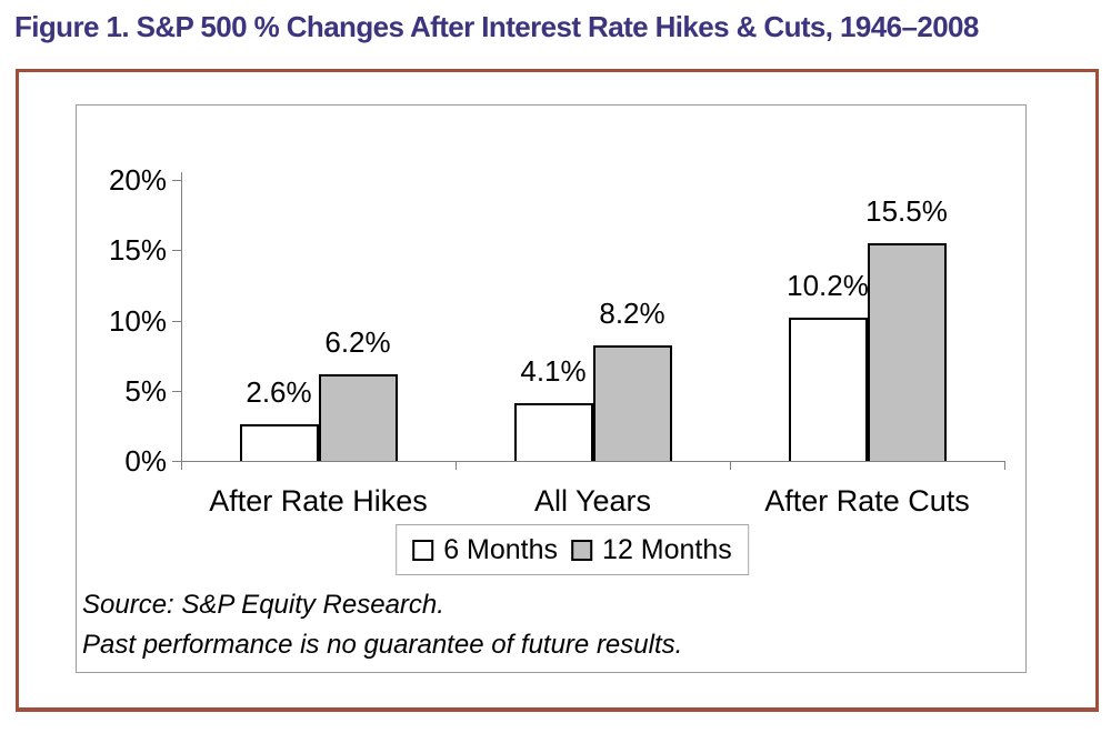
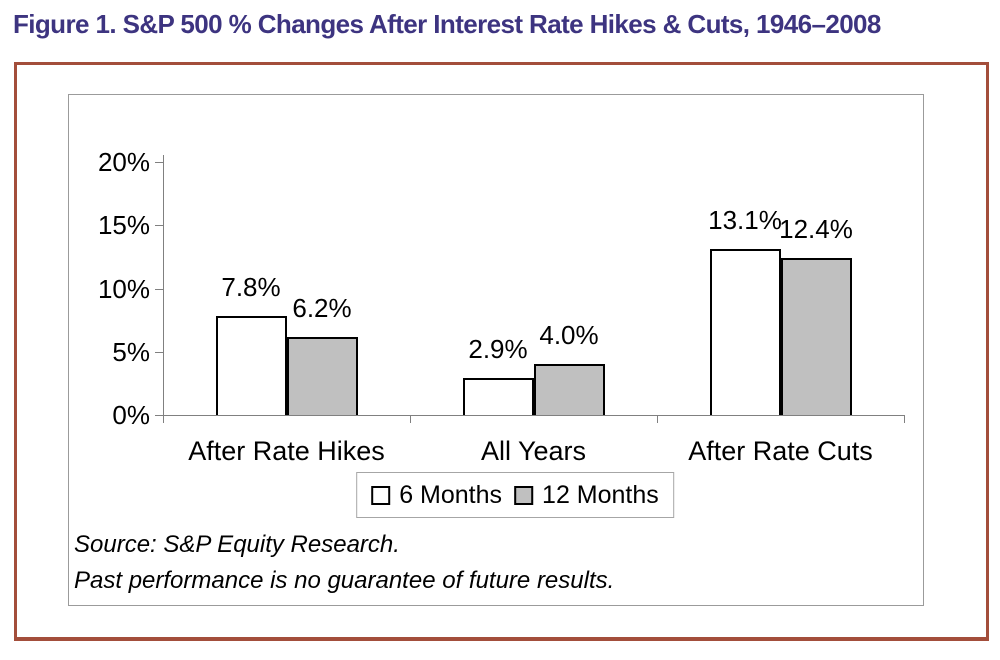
6 Months/After Rate Hikes: 2.6% -> 7.8%
6 Months/All Years: 4.1% -> 2.9%
12 Months/All Years: 8.2% -> 4.0%
6 Months/After Rate Cuts: 10.2% -> 13.1%
12 Months/After Rate Cuts: 15.5% -> 12.4%
